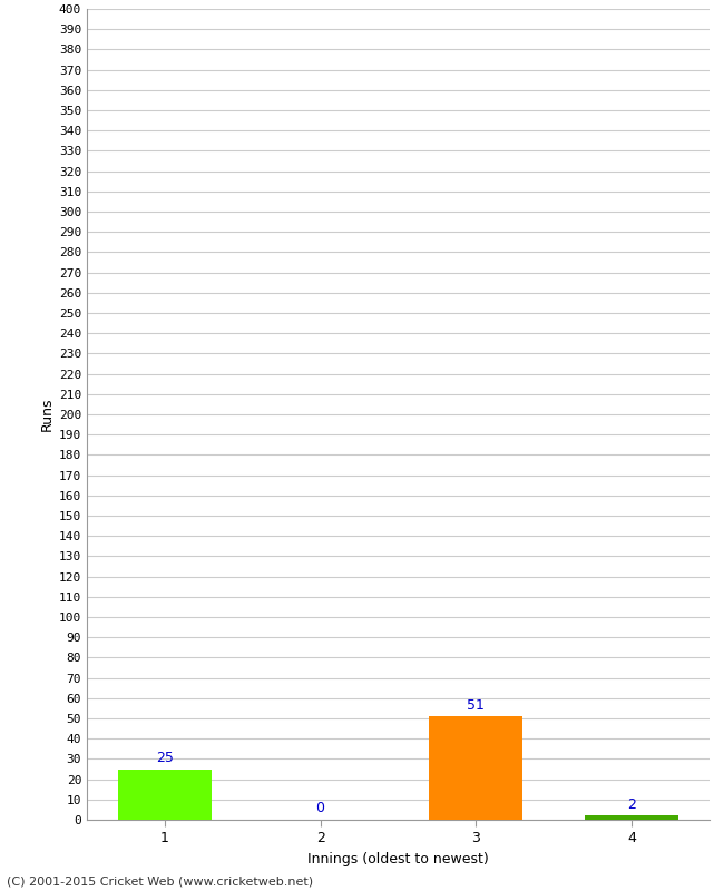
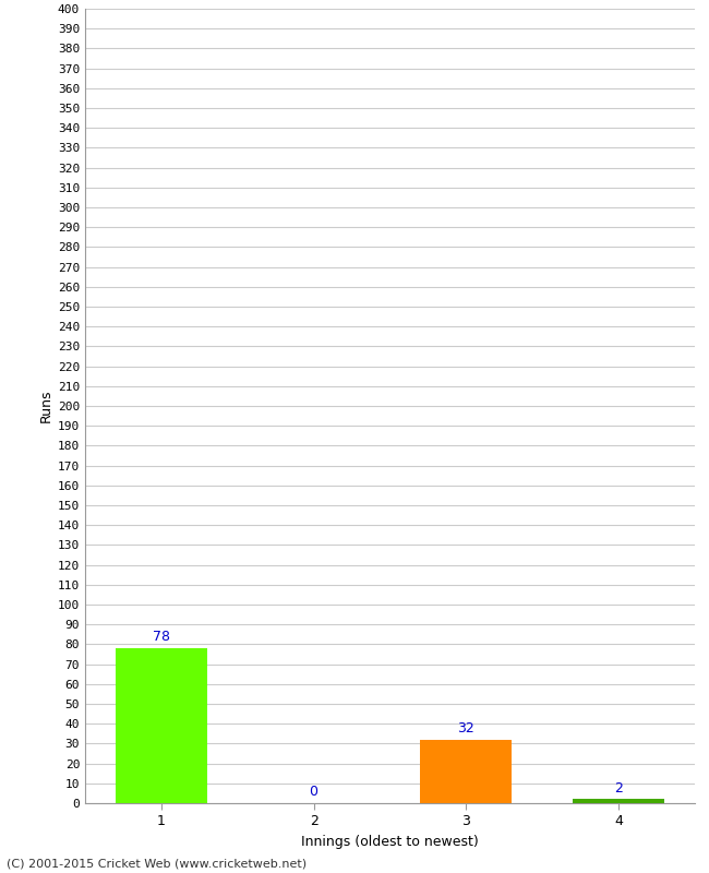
1: 25 -> 78
3: 51 -> 32
